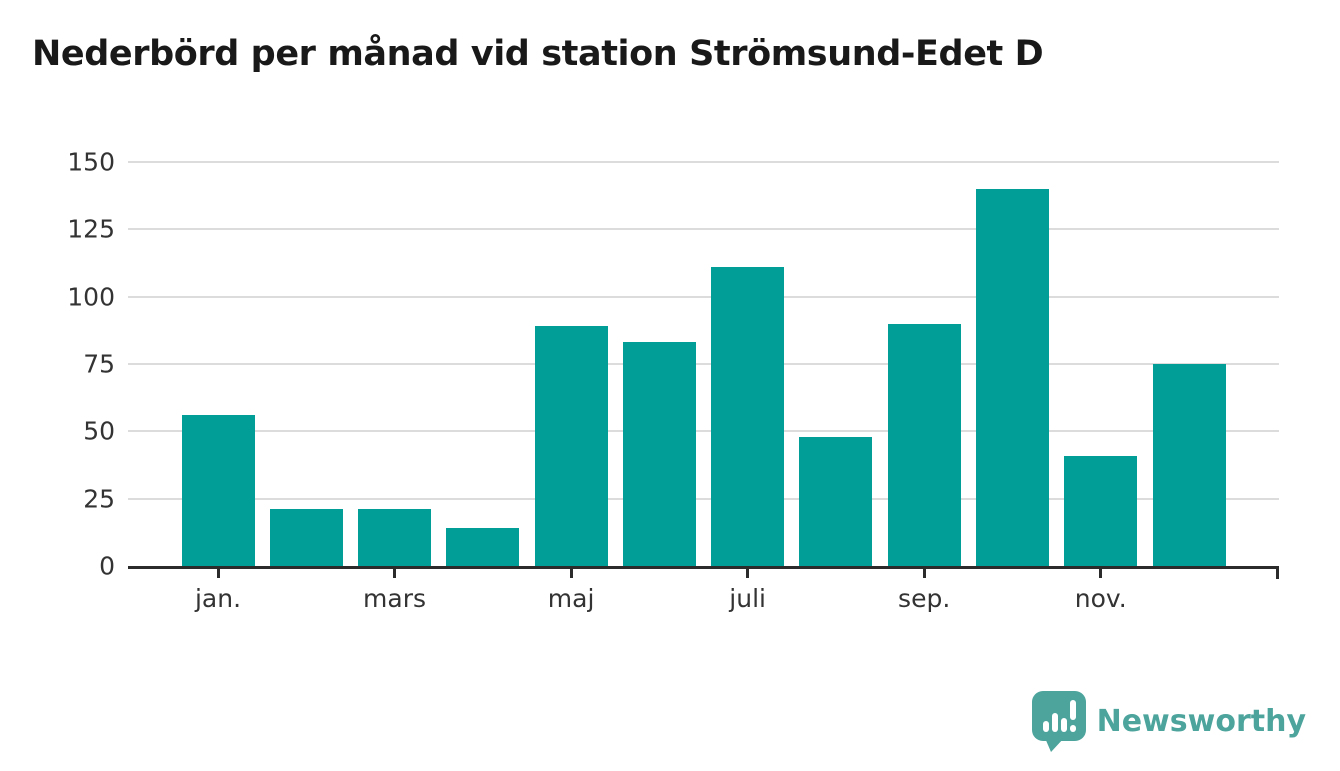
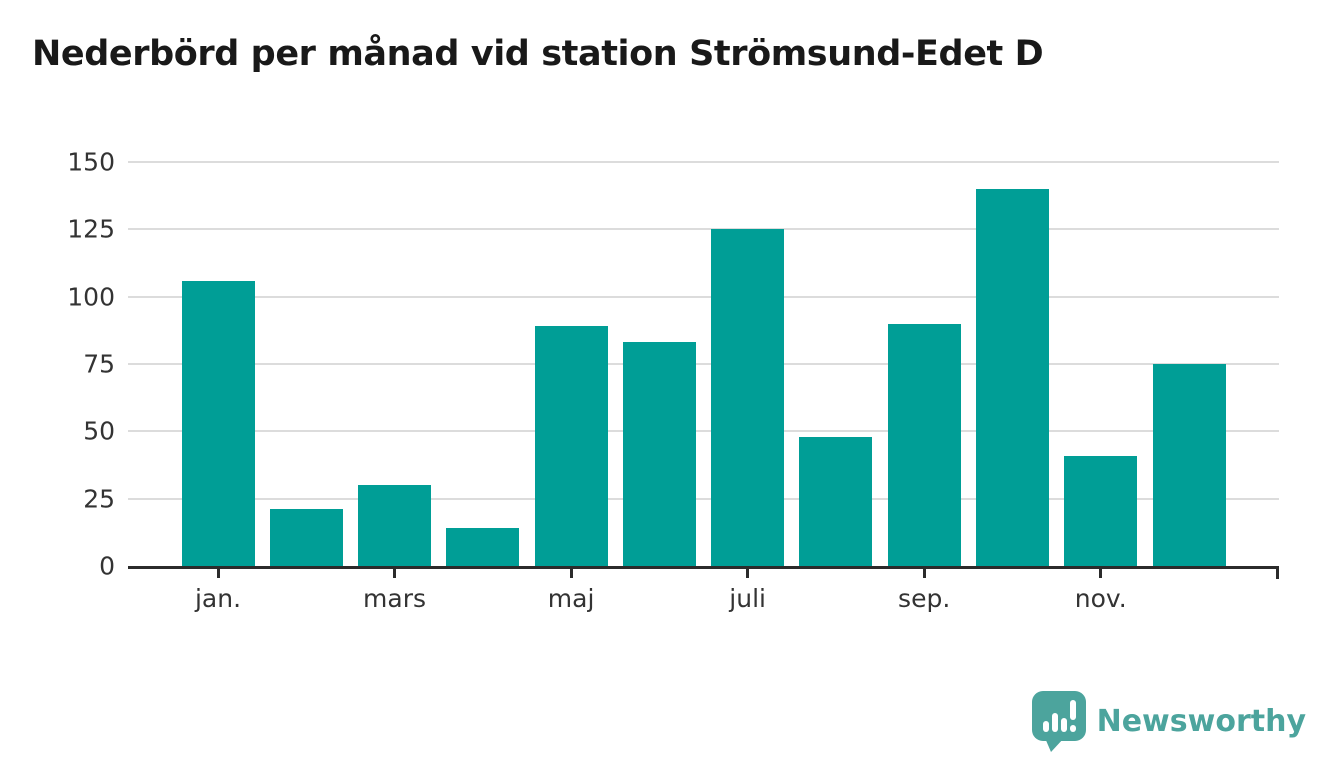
jan.: 56 -> 106
mars: 21 -> 30
juli: 111 -> 125
